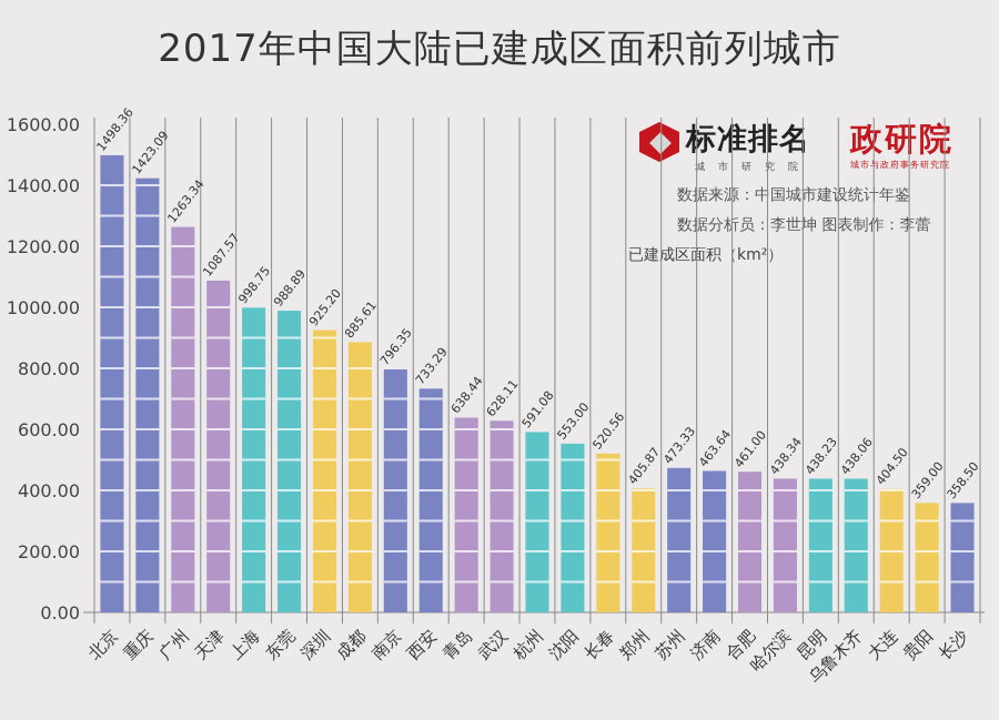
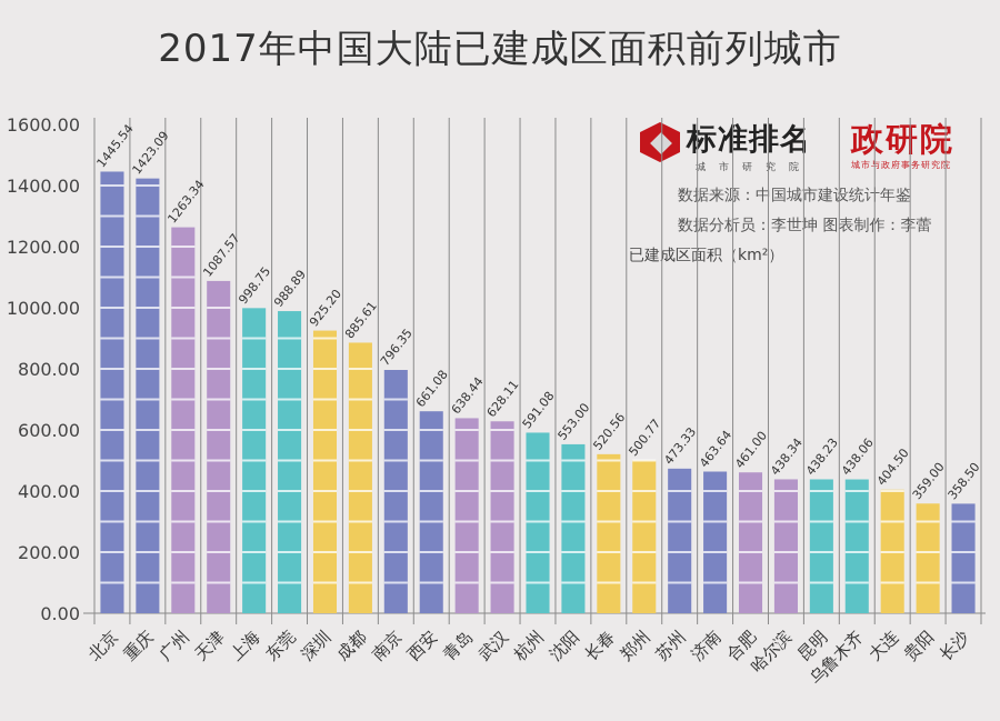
北京: 1498.36 -> 1445.54
西安: 733.29 -> 661.08
郑州: 405.87 -> 500.77
